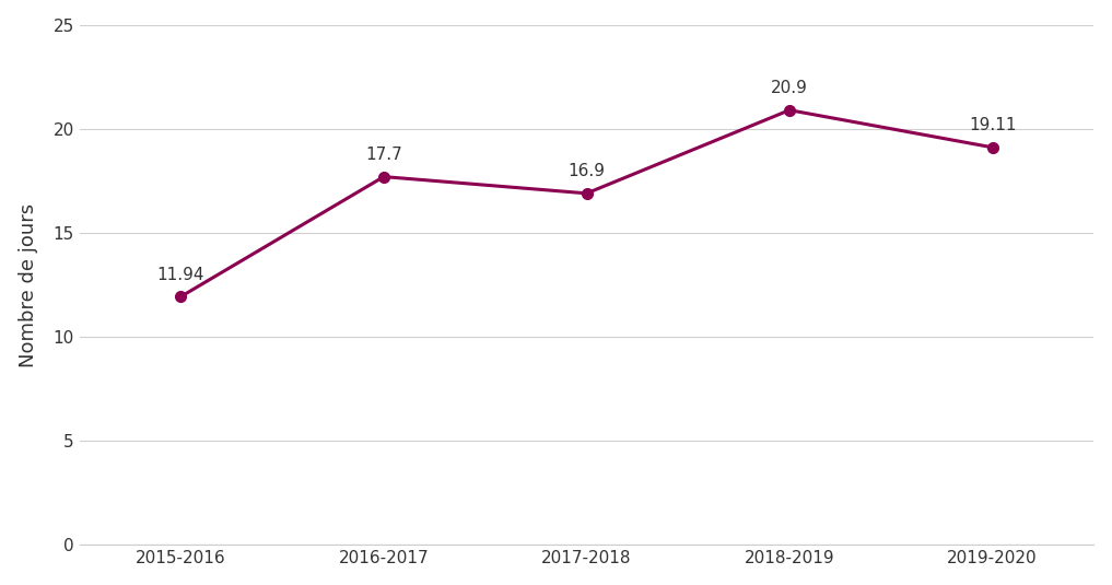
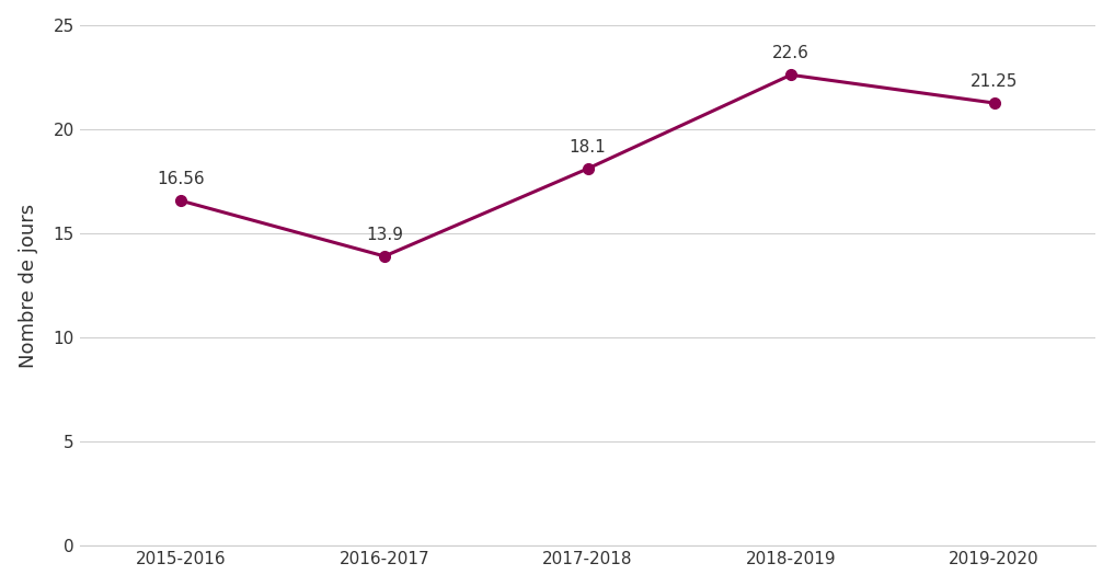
2015-2016: 11.94 -> 16.56
2016-2017: 17.7 -> 13.9
2017-2018: 16.9 -> 18.1
2018-2019: 20.9 -> 22.6
2019-2020: 19.11 -> 21.25
